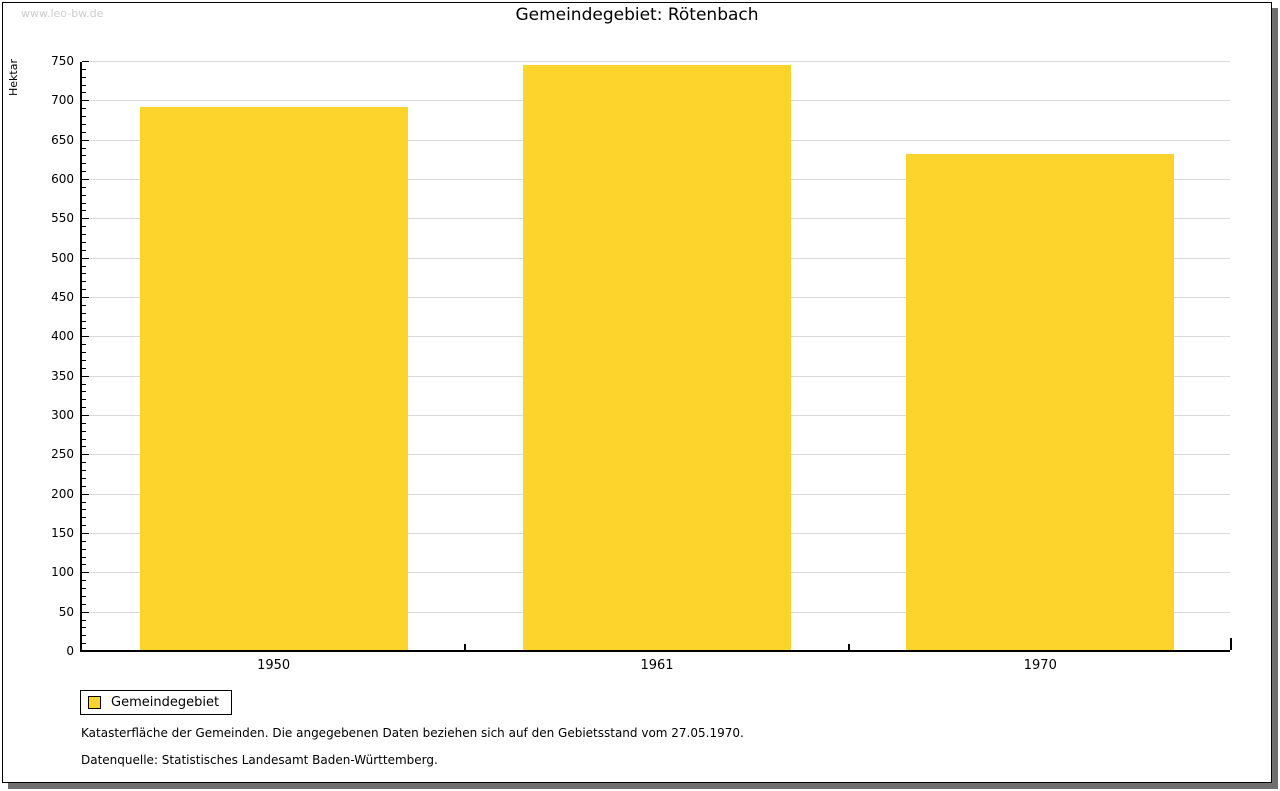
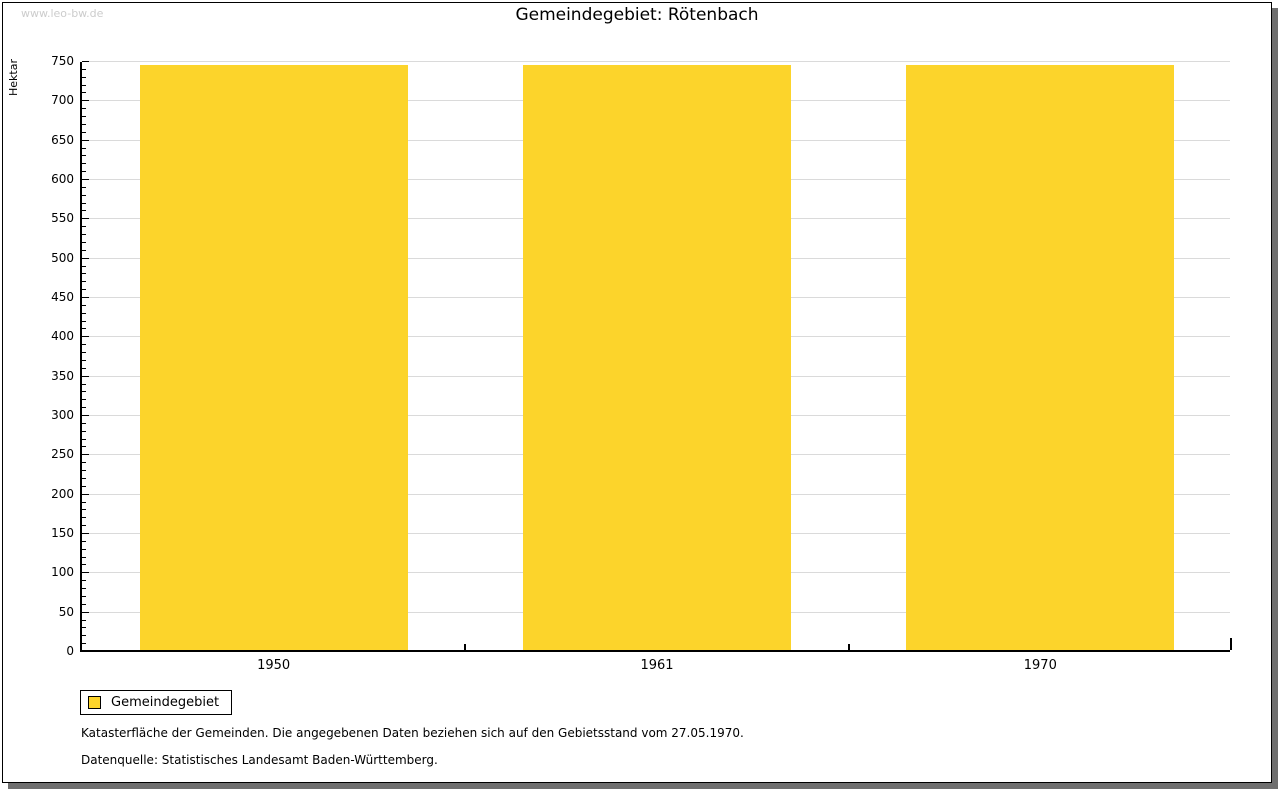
1950: 690 -> 740
1970: 630 -> 740
